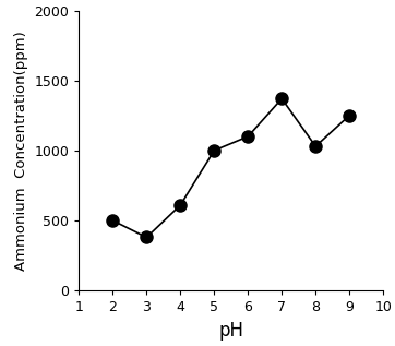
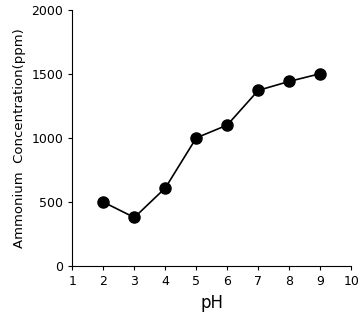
8: 1030 -> 1440
9: 1250 -> 1500
